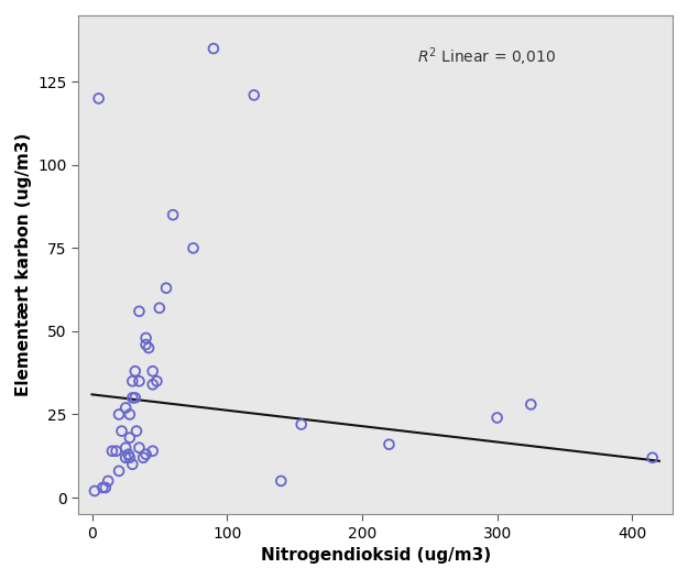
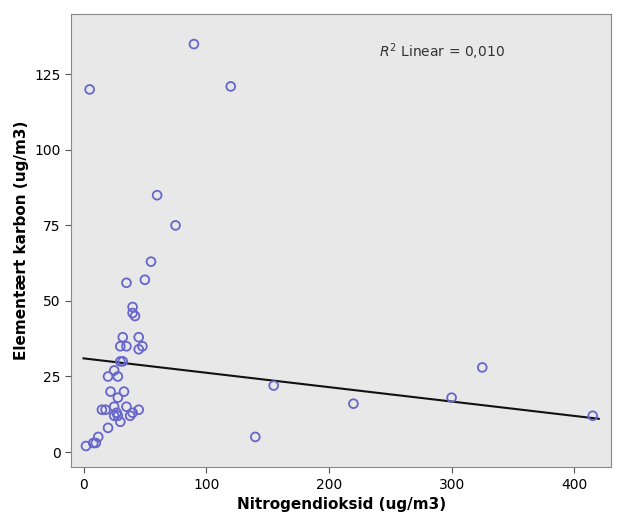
300: 24 -> 18
